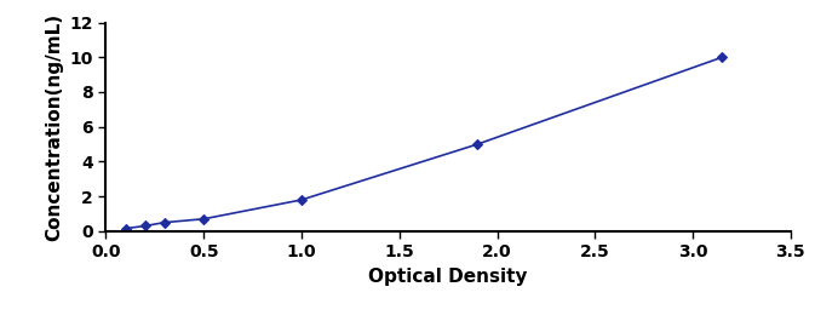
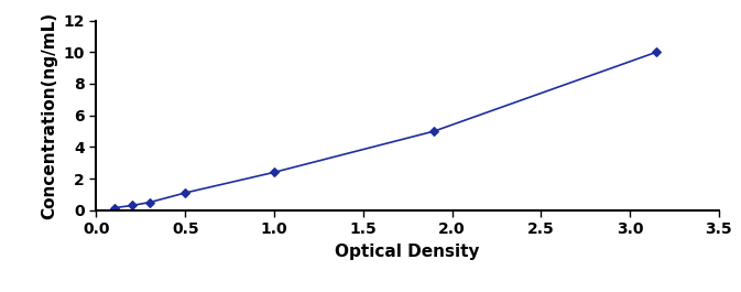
0.5: 0.7 -> 1.1
1.0: 1.8 -> 2.4
